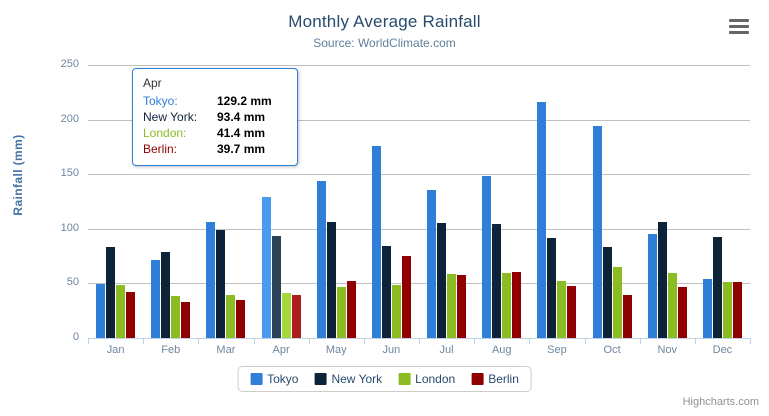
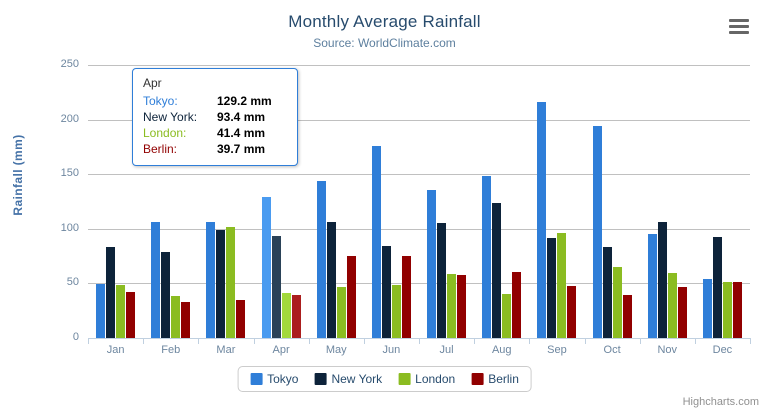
Tokyo/Feb: 72 -> 106
London/Mar: 39 -> 102
Berlin/May: 53 -> 75
New York/Aug: 104 -> 124
London/Aug: 60 -> 40
London/Sep: 52 -> 96
